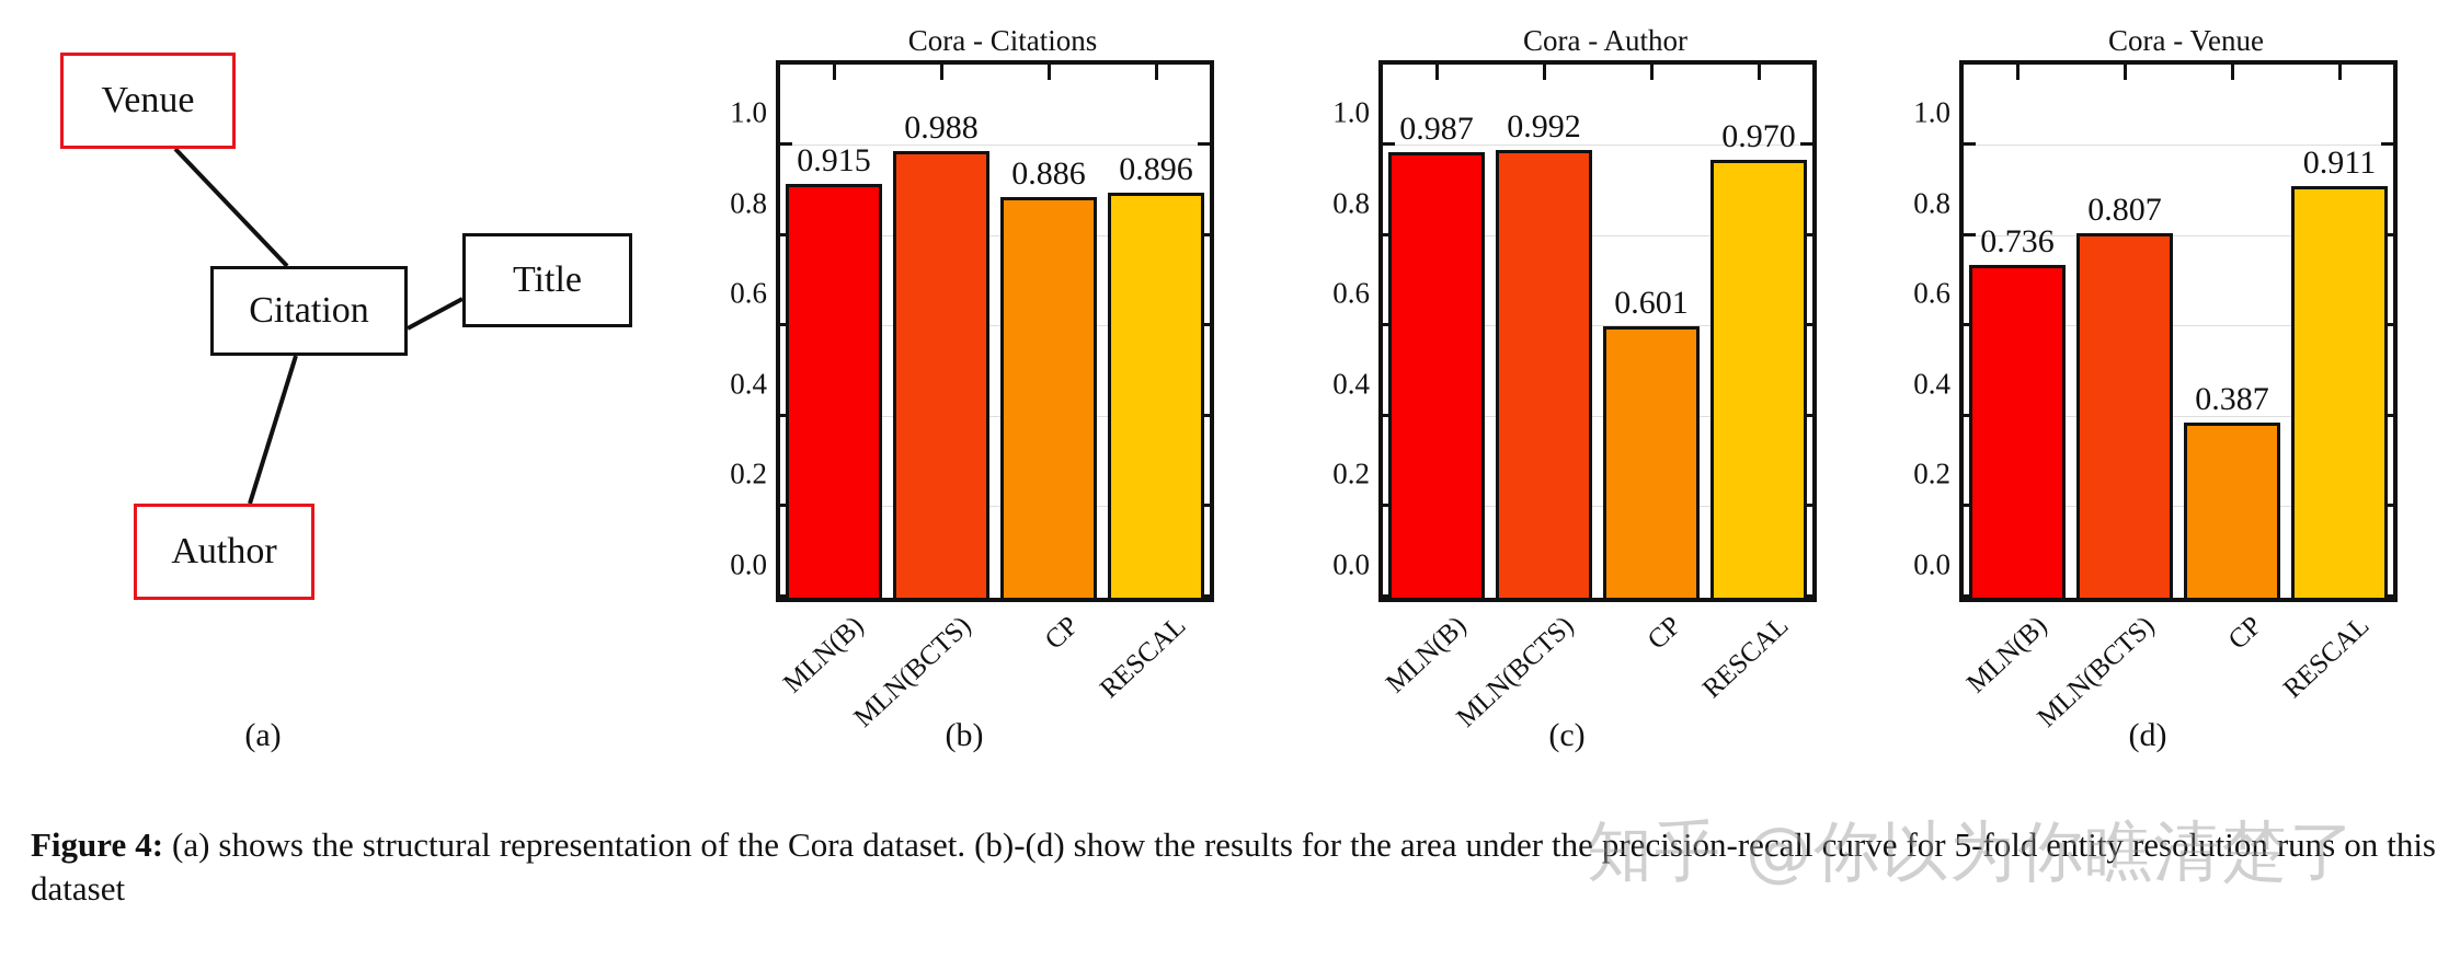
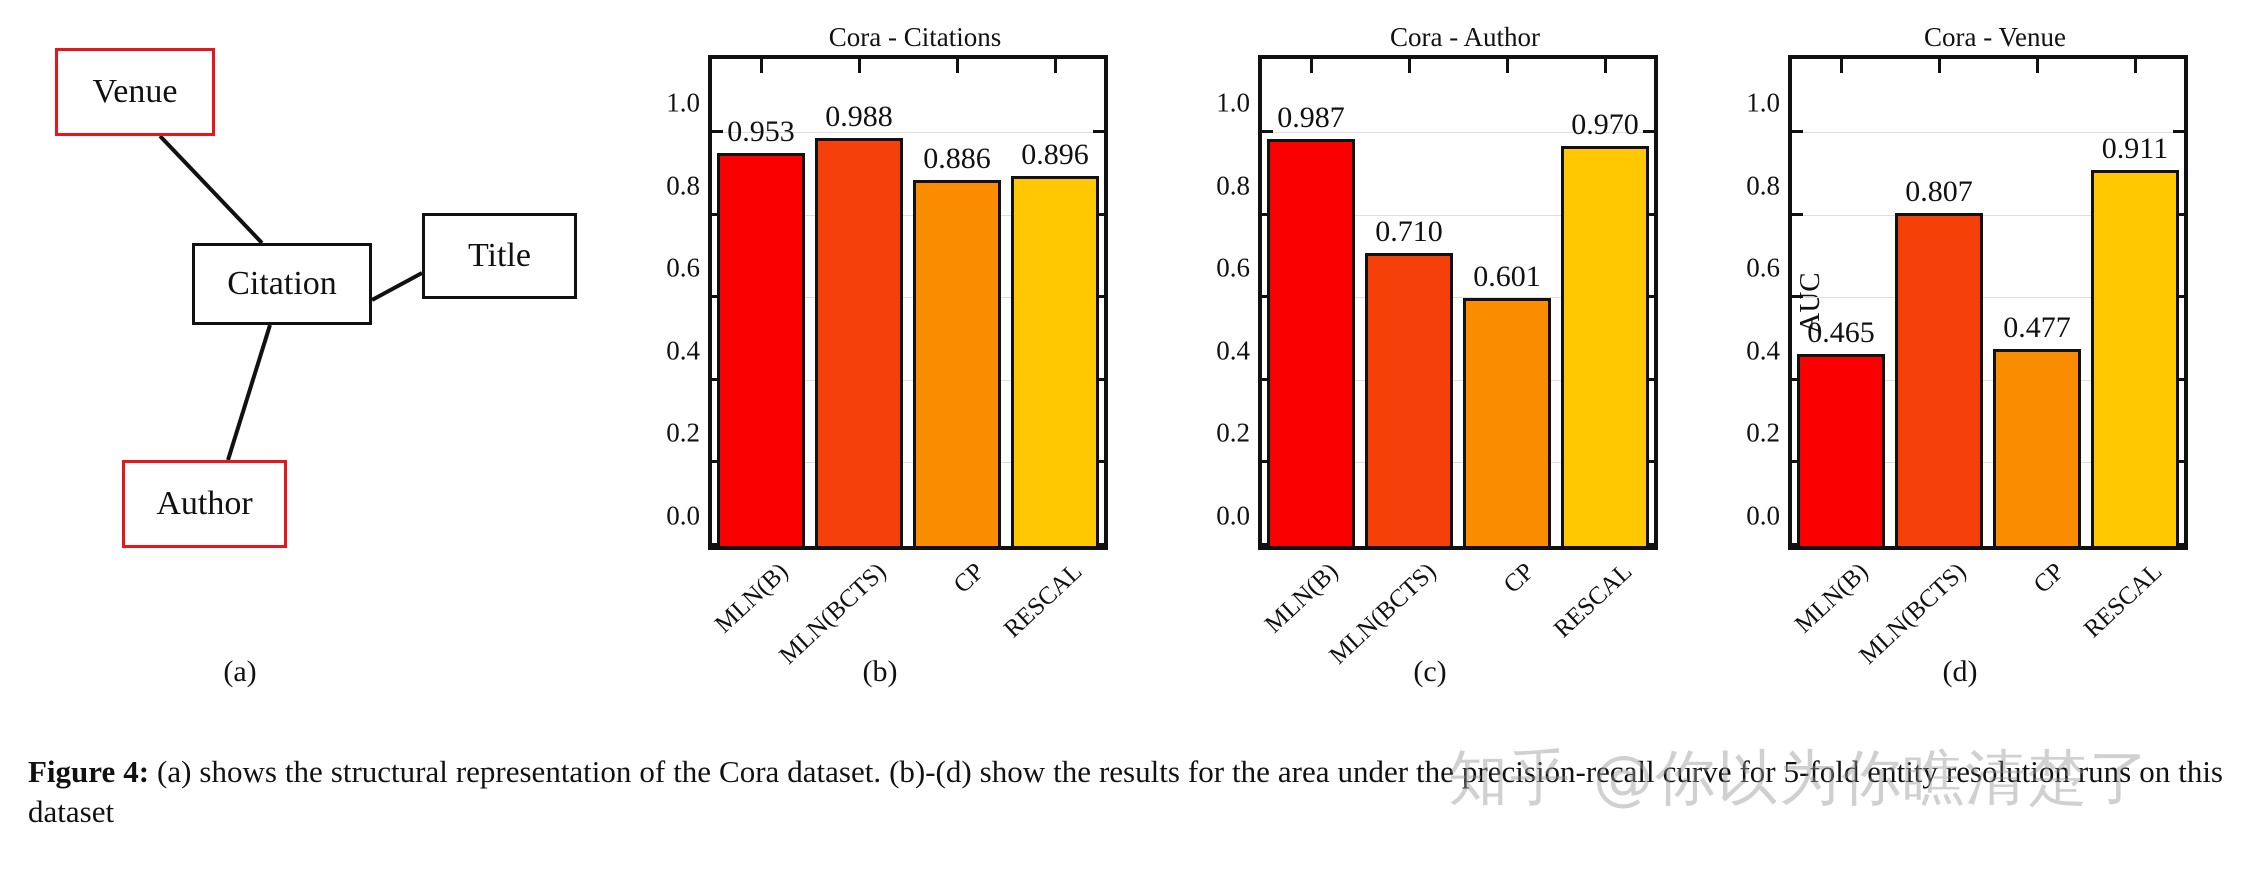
Cora - Citations/MLN(B): 0.915 -> 0.953
Cora - Author/MLN(BCTS): 0.992 -> 0.710
Cora - Venue/MLN(B): 0.736 -> 0.465
Cora - Venue/CP: 0.387 -> 0.477
